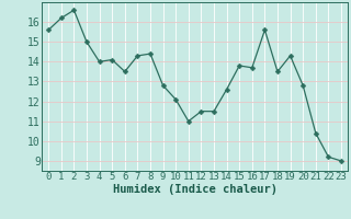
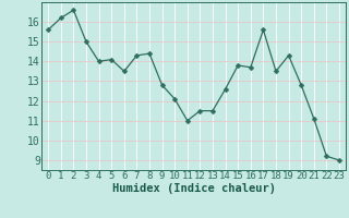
21: 10.4 -> 11.1
